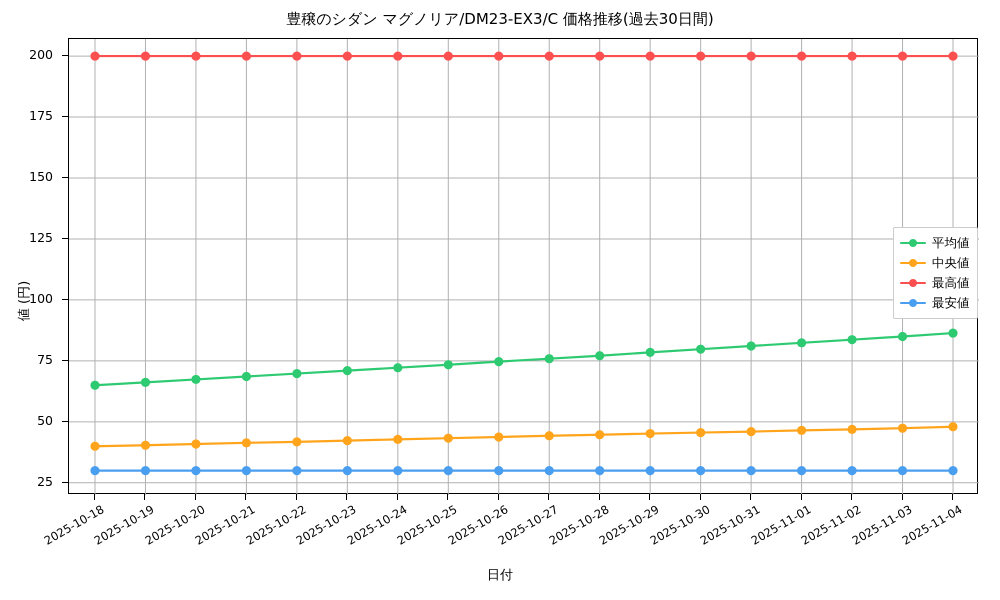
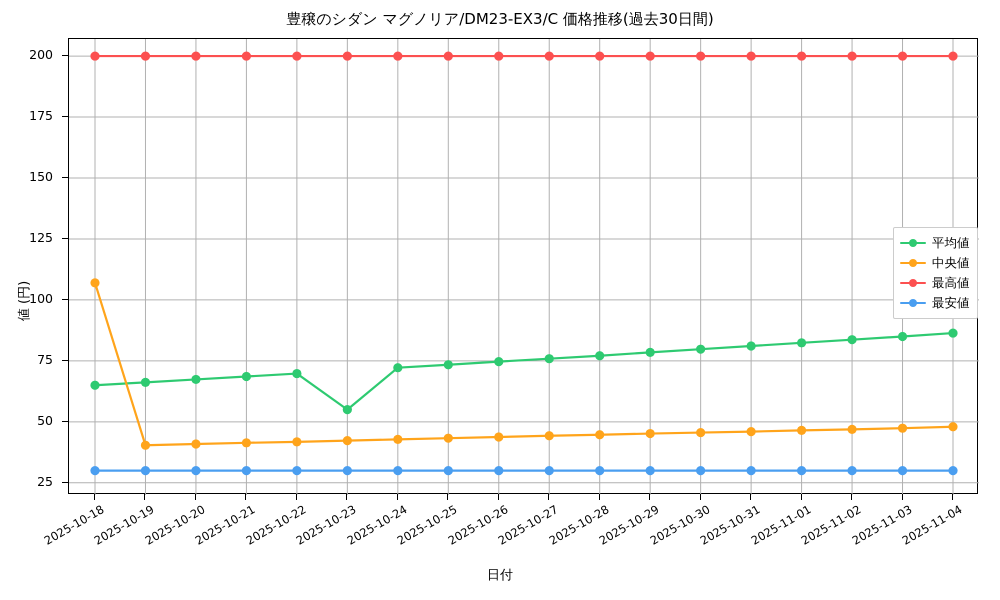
中央値/2025-10-18: 40 -> 107
平均値/2025-10-23: 71 -> 55
